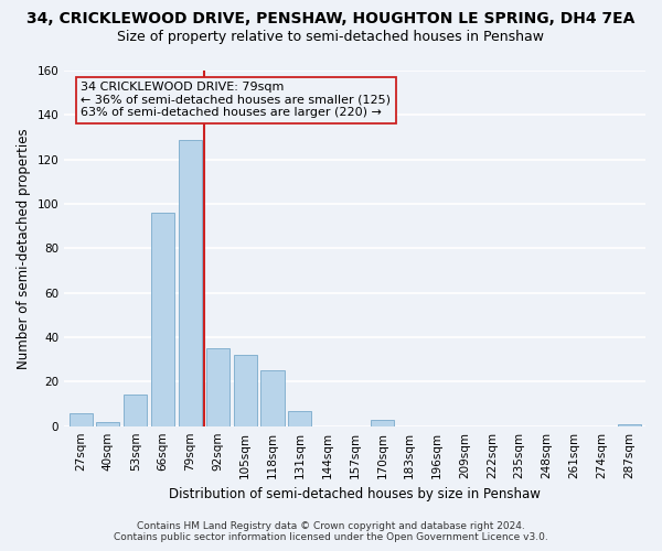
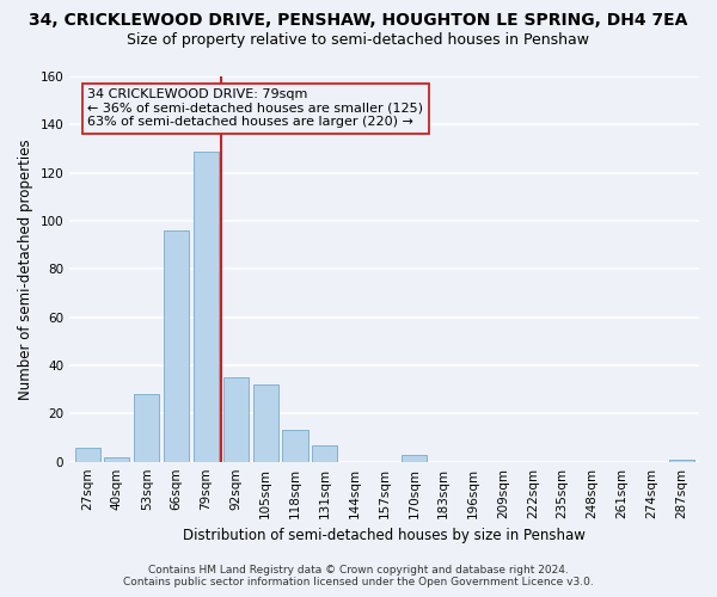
53sqm: 14 -> 28
118sqm: 25 -> 13
